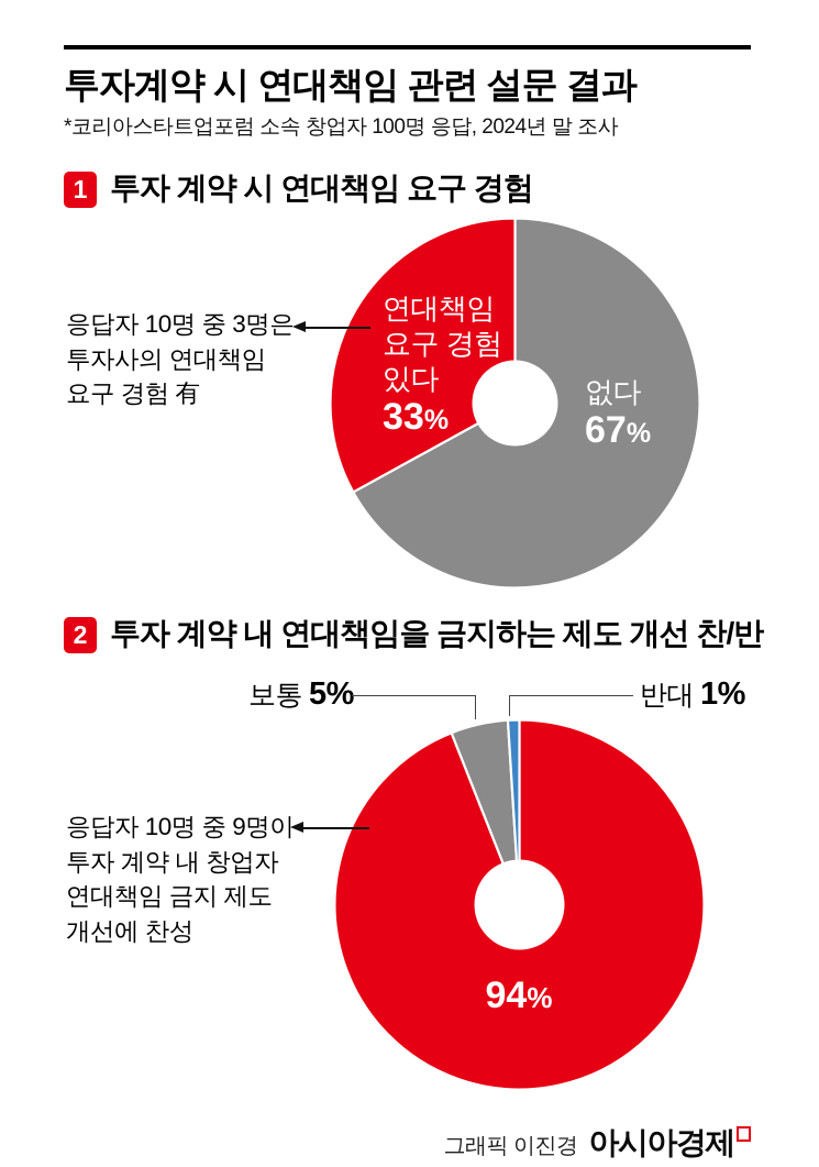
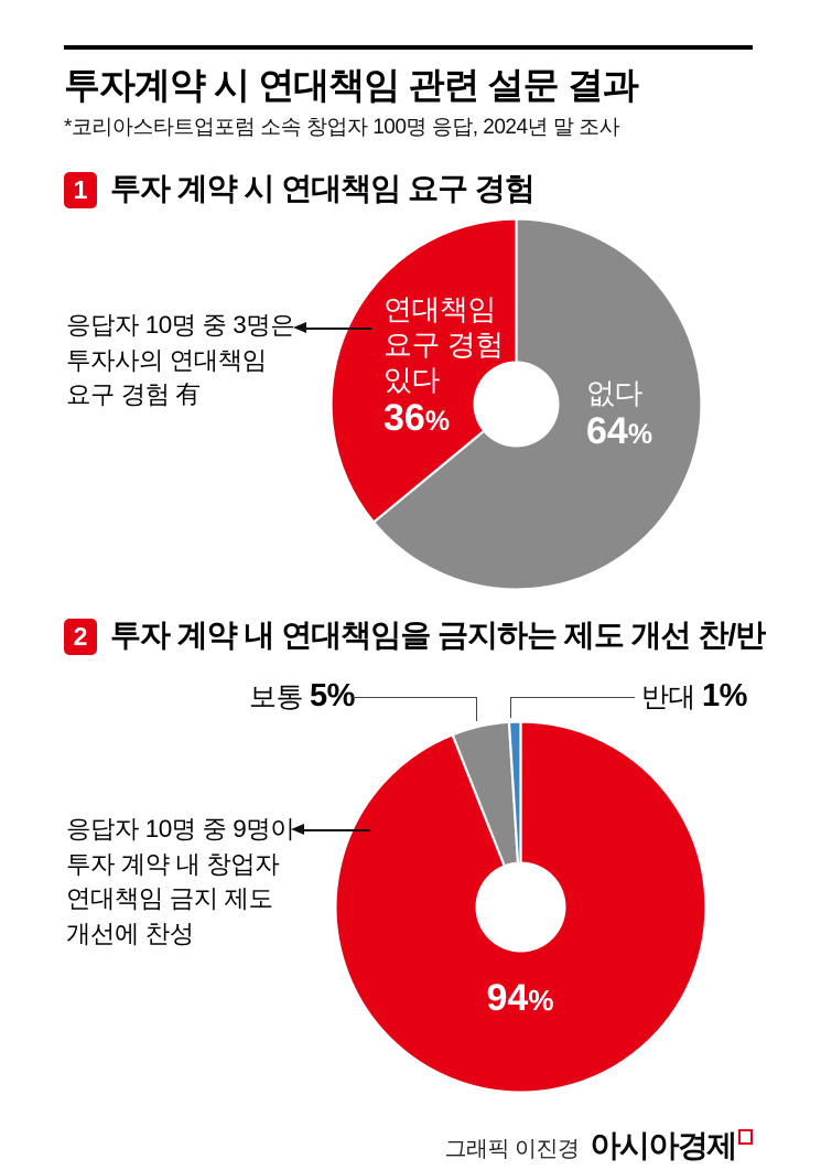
투자 계약 시 연대책임 요구 경험/없다: 67 -> 64
투자 계약 시 연대책임 요구 경험/연대책임 요구 경험 있다: 33 -> 36
